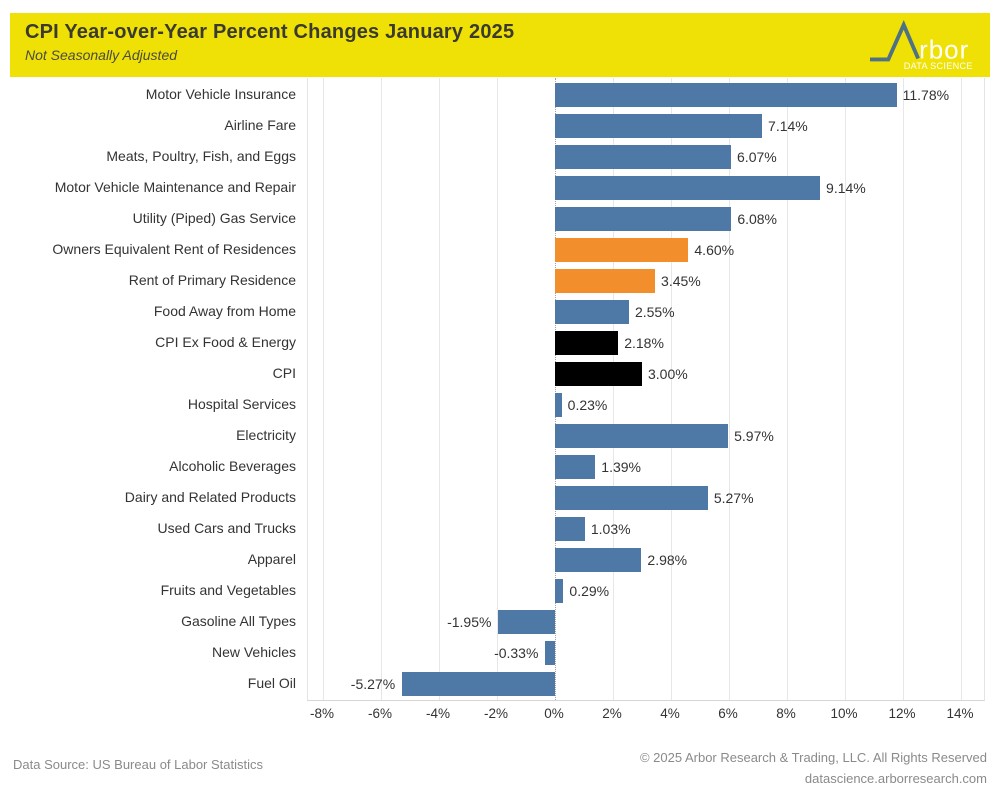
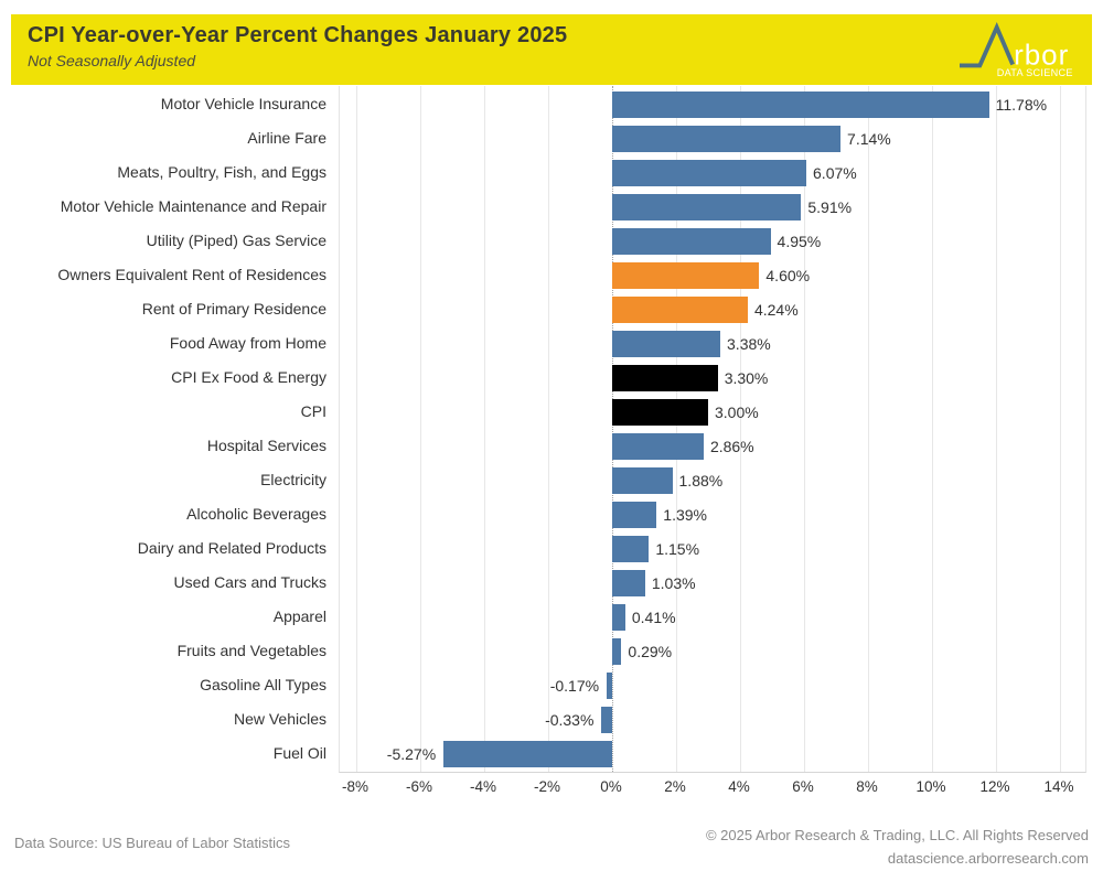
Motor Vehicle Maintenance and Repair: 9.14% -> 5.91%
Utility (Piped) Gas Service: 6.08% -> 4.95%
Rent of Primary Residence: 3.45% -> 4.24%
Food Away from Home: 2.55% -> 3.38%
CPI Ex Food & Energy: 2.18% -> 3.30%
Hospital Services: 0.23% -> 2.86%
Electricity: 5.97% -> 1.88%
Dairy and Related Products: 5.27% -> 1.15%
Apparel: 2.98% -> 0.41%
Gasoline All Types: -1.95% -> -0.17%
